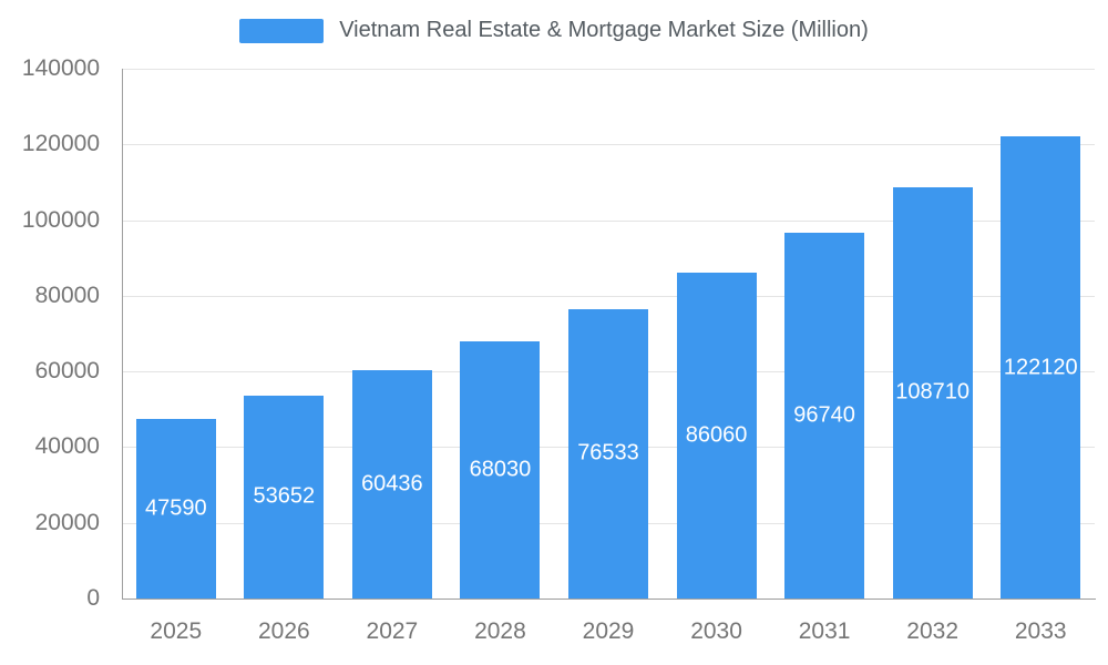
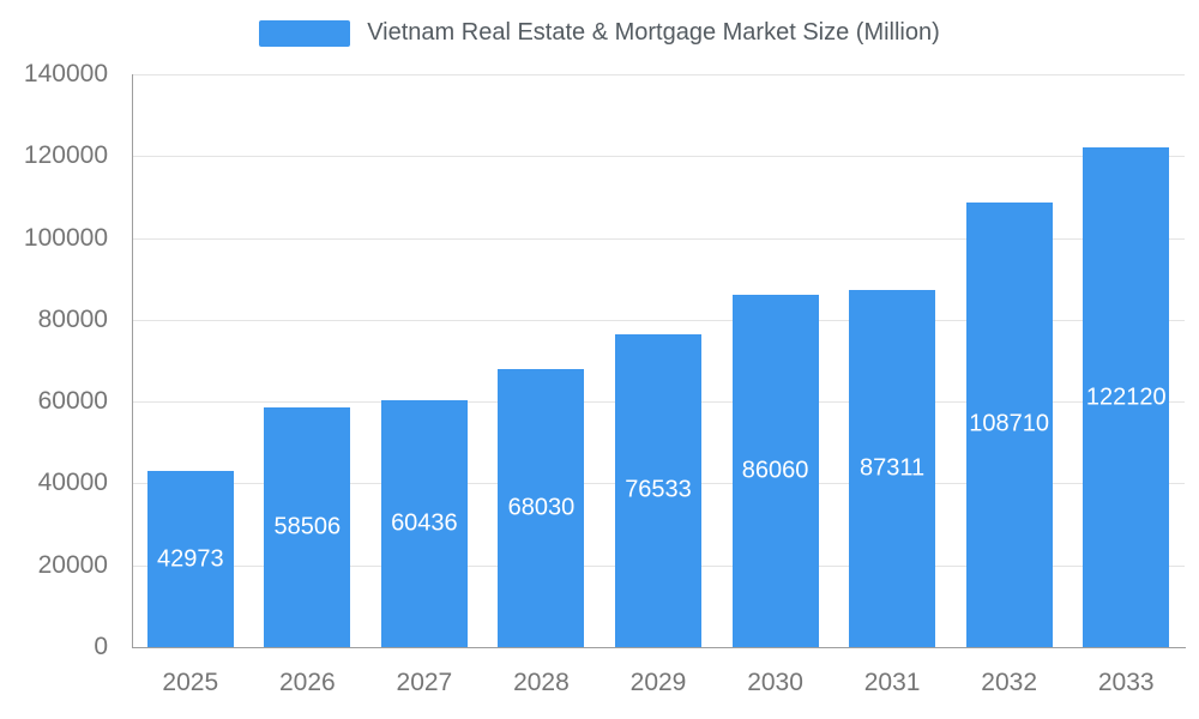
2025: 47590 -> 42973
2026: 53652 -> 58506
2031: 96740 -> 87311
